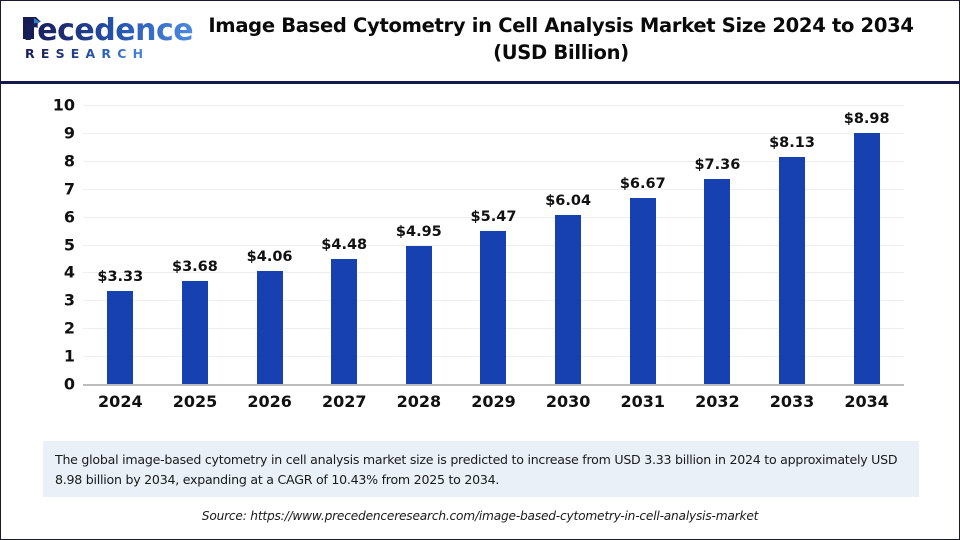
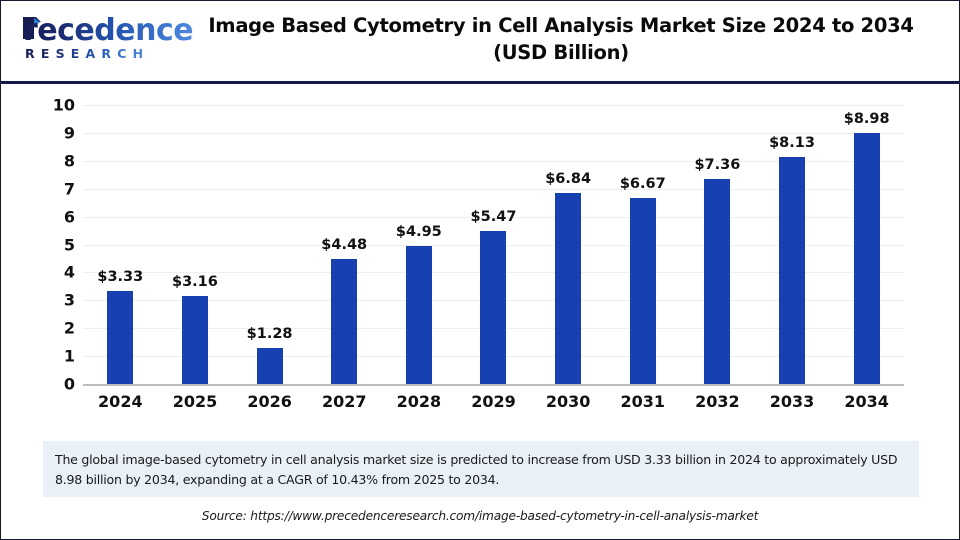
2025: $3.68 -> $3.16
2026: $4.06 -> $1.28
2030: $6.04 -> $6.84
